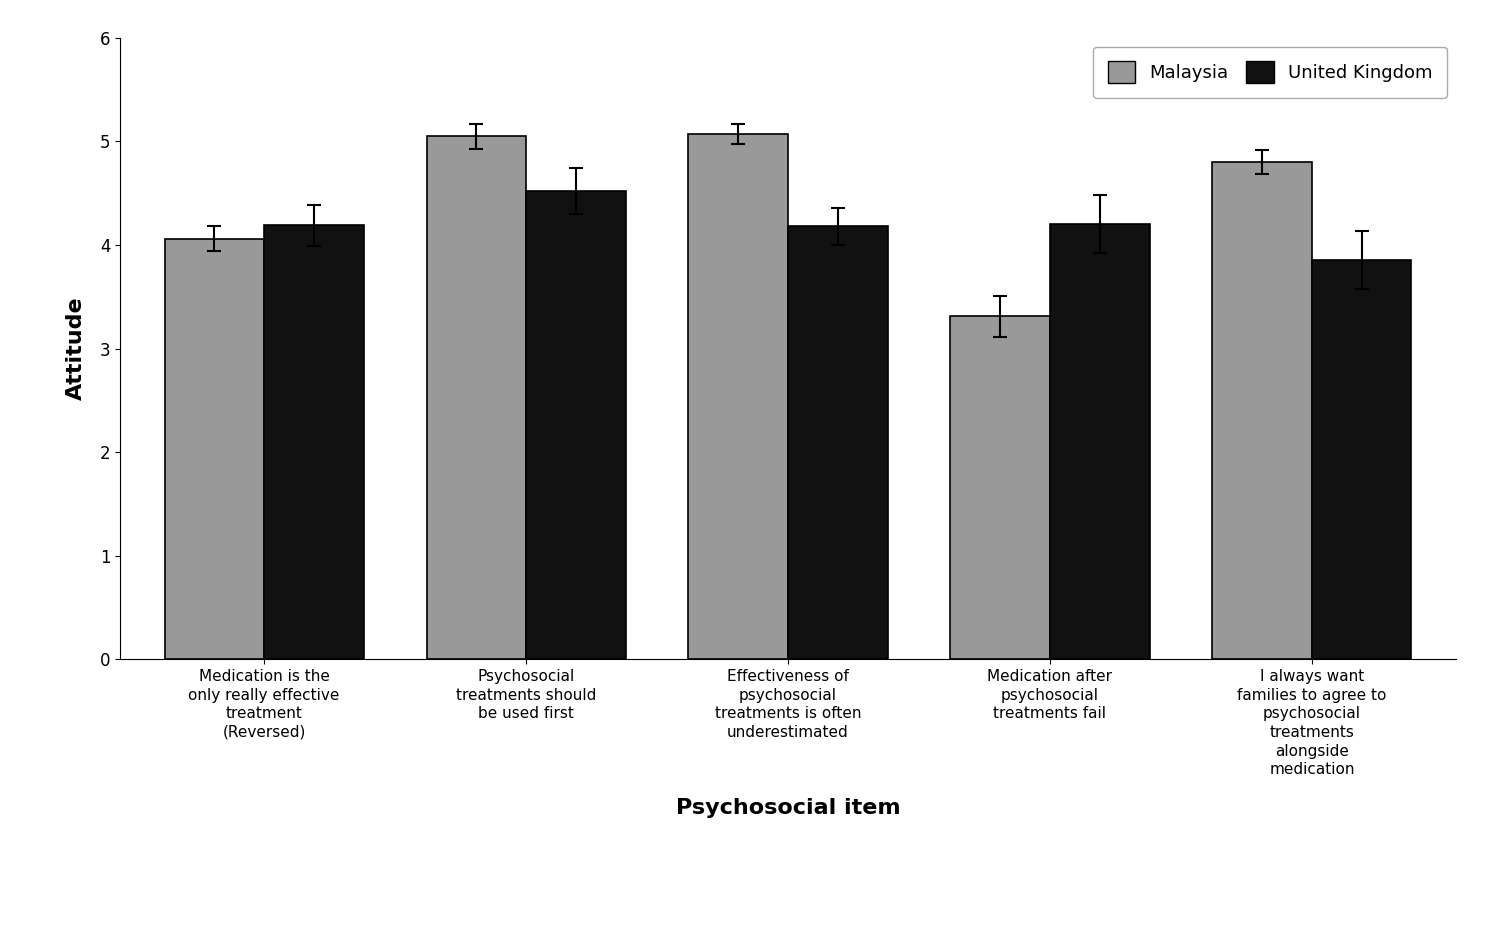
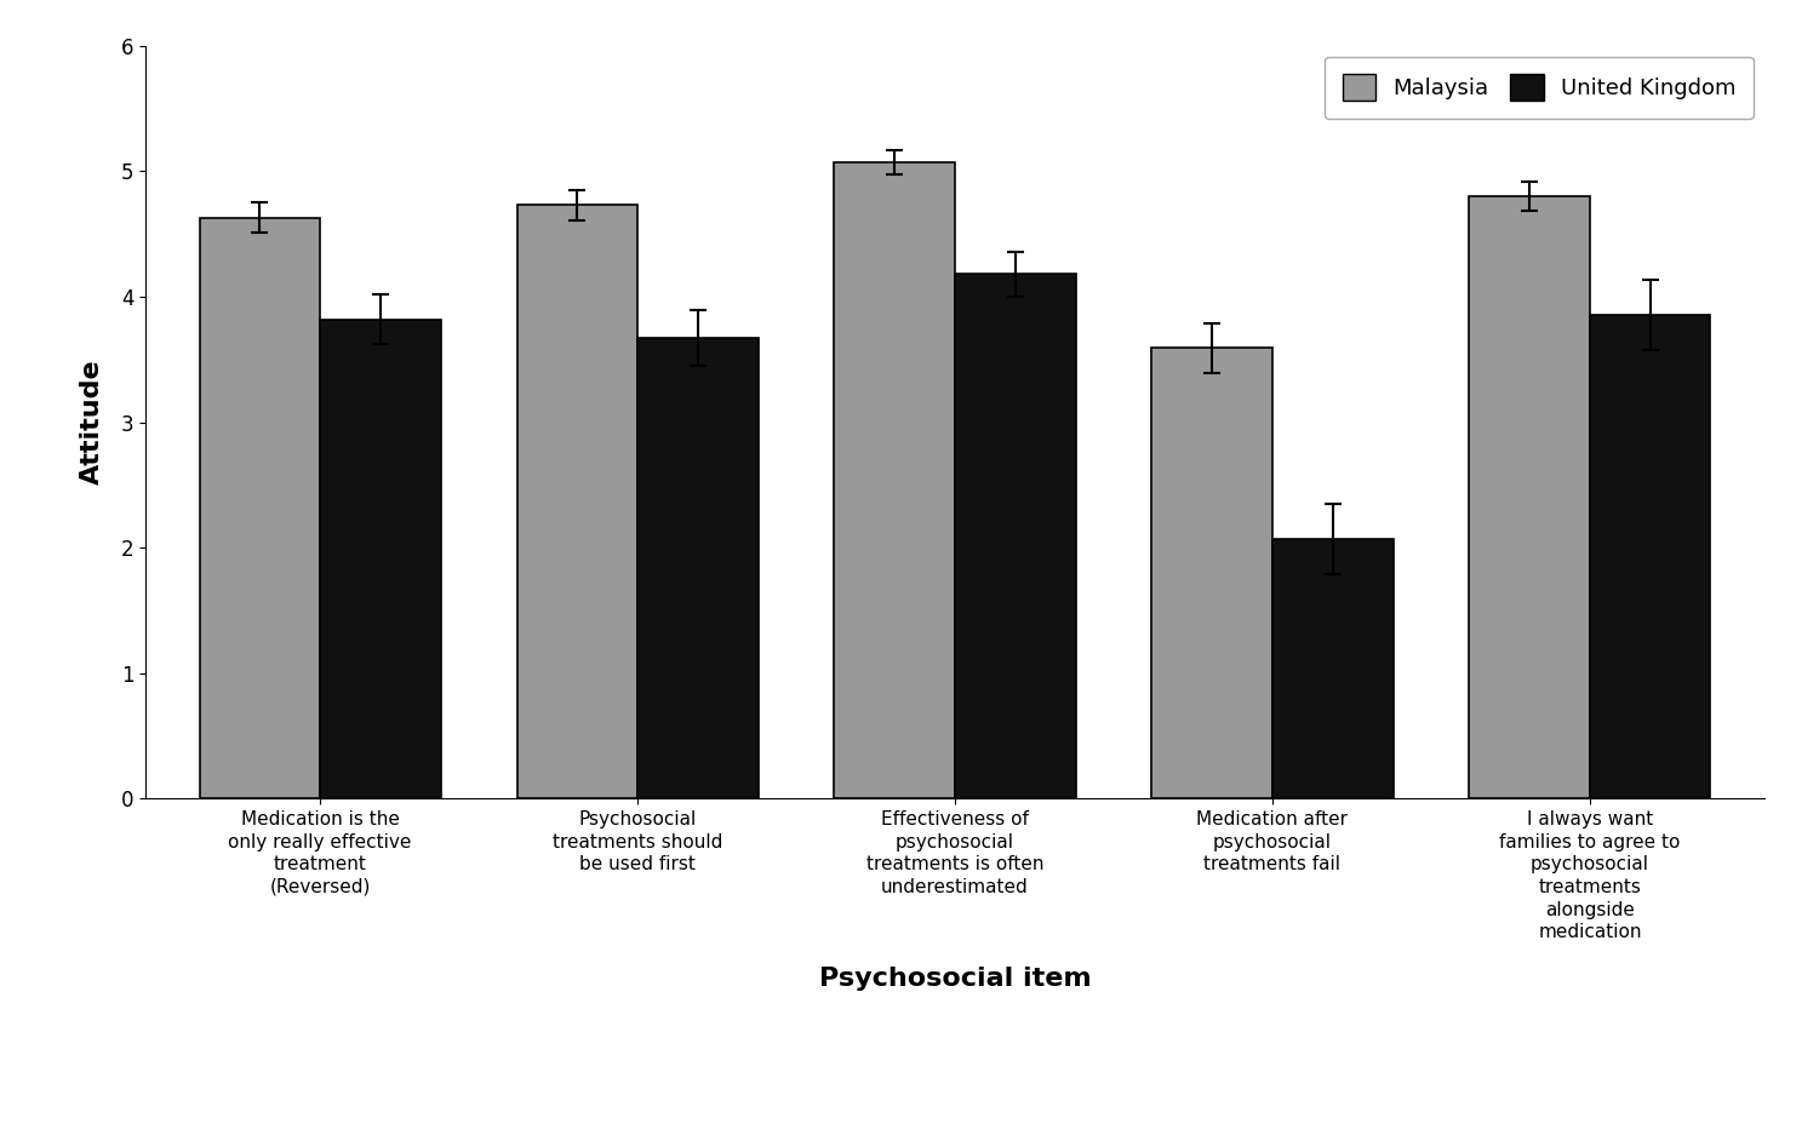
Malaysia/Medication is the only really effective treatment (Reversed): 4.06 -> 4.63
United Kingdom/Medication is the only really effective treatment (Reversed): 4.19 -> 3.82
Malaysia/Psychosocial treatments should be used first: 5.05 -> 4.73
United Kingdom/Psychosocial treatments should be used first: 4.52 -> 3.67
Malaysia/Medication after psychosocial treatments fail: 3.31 -> 3.59
United Kingdom/Medication after psychosocial treatments fail: 4.20 -> 2.07
